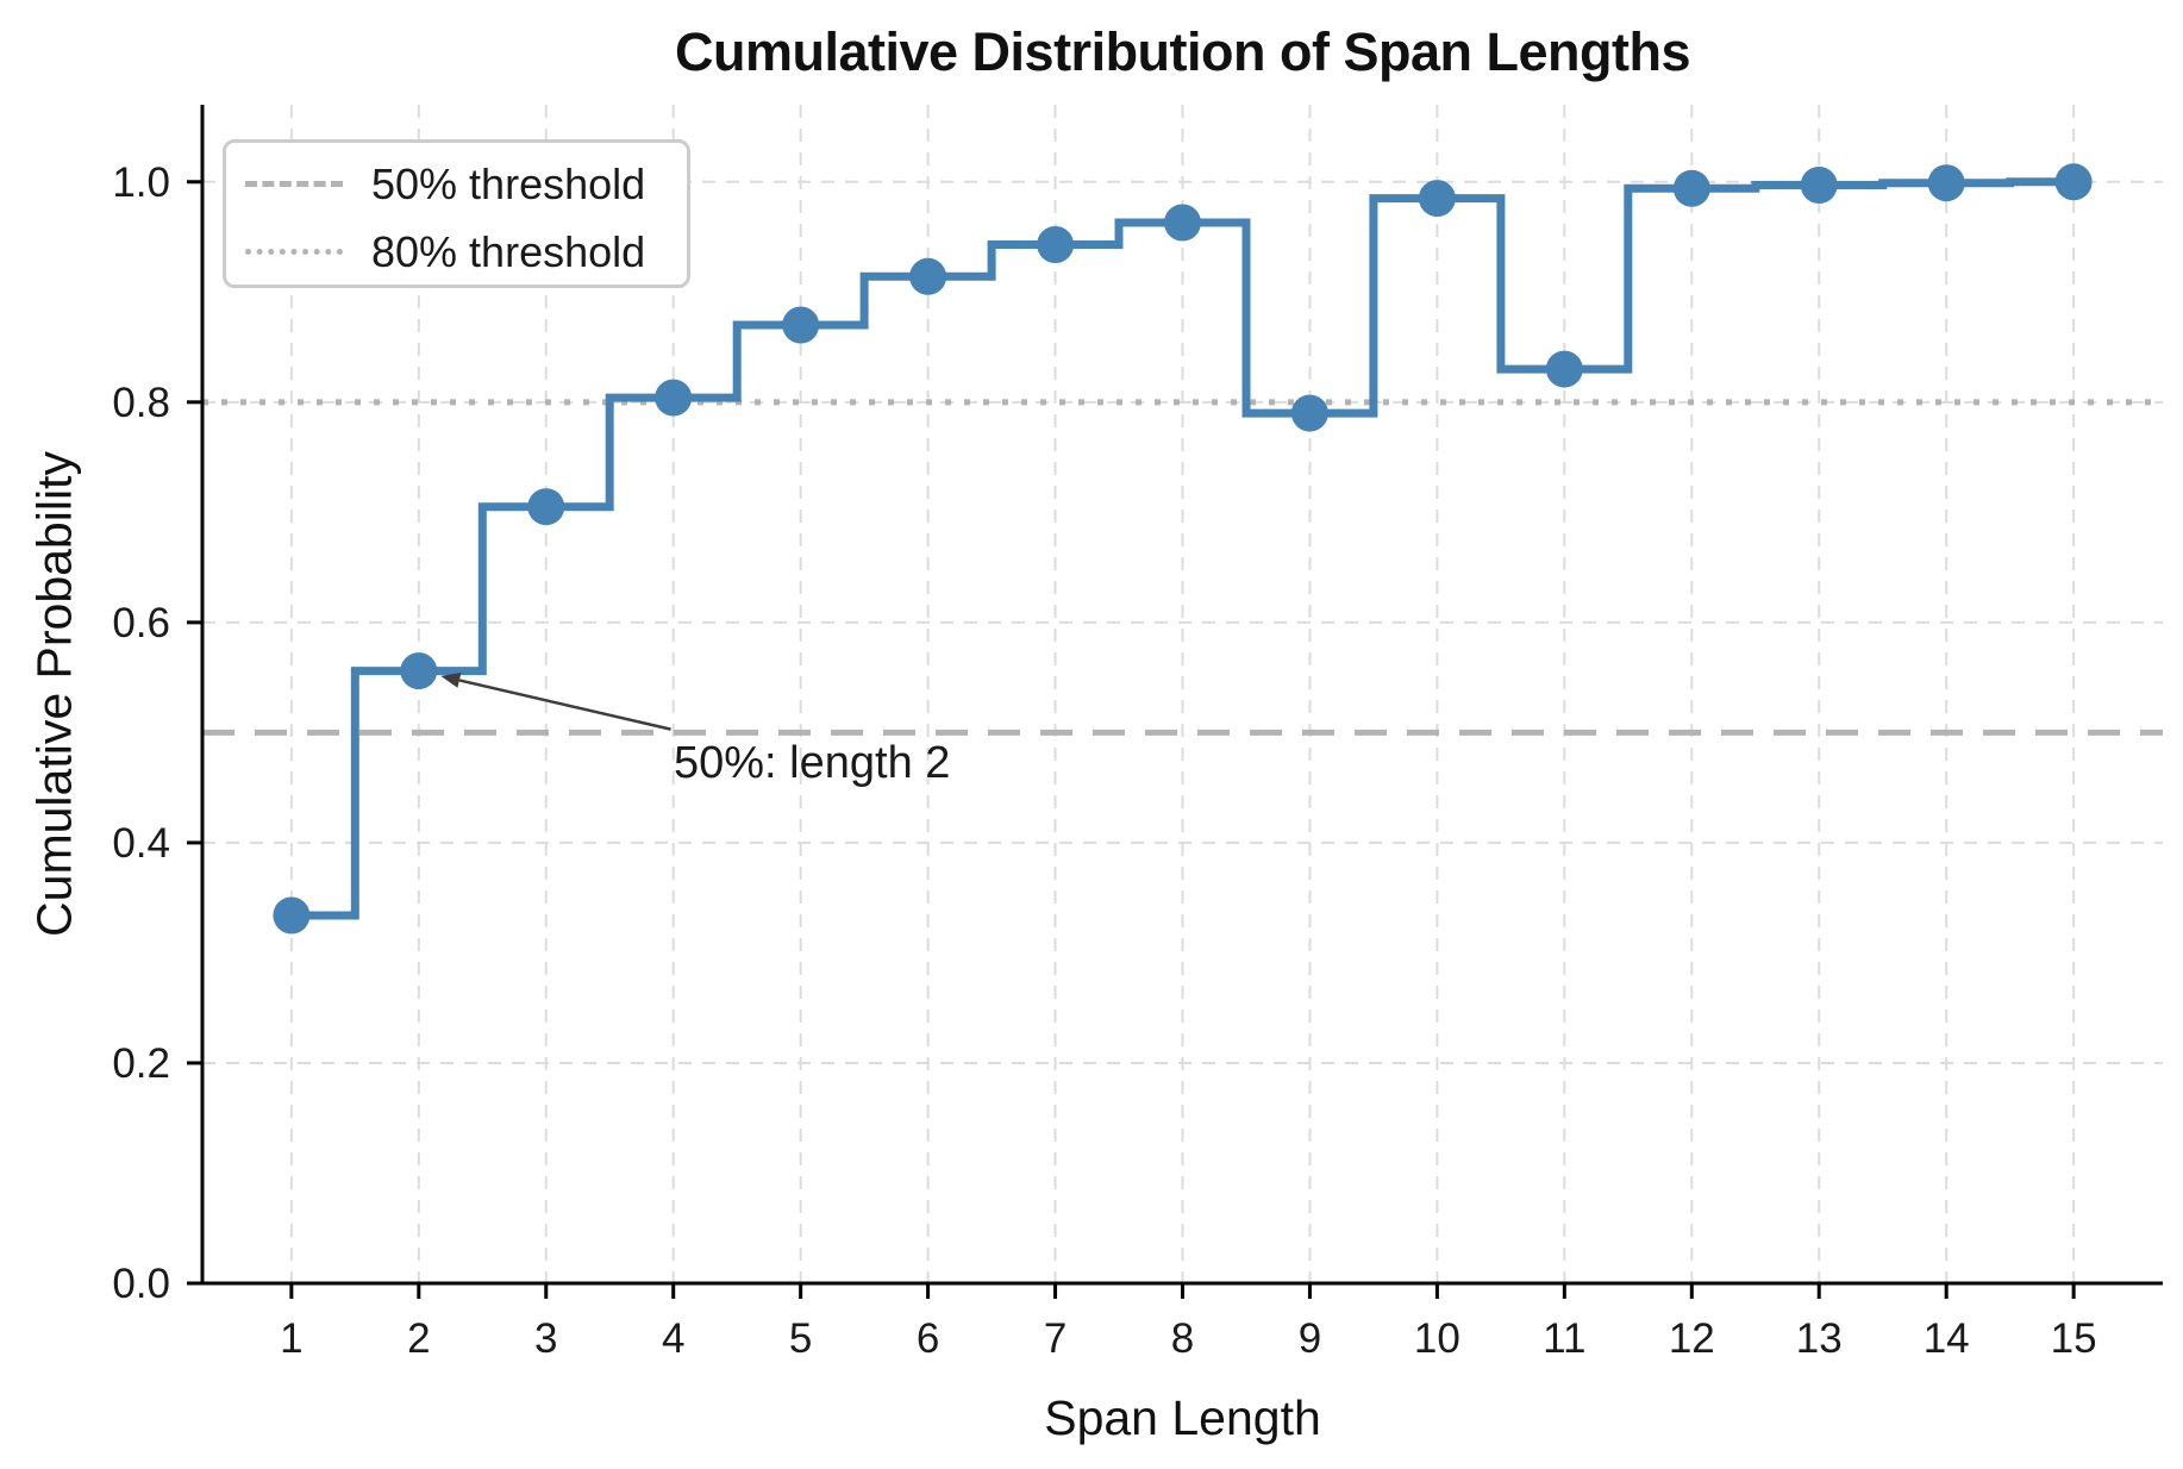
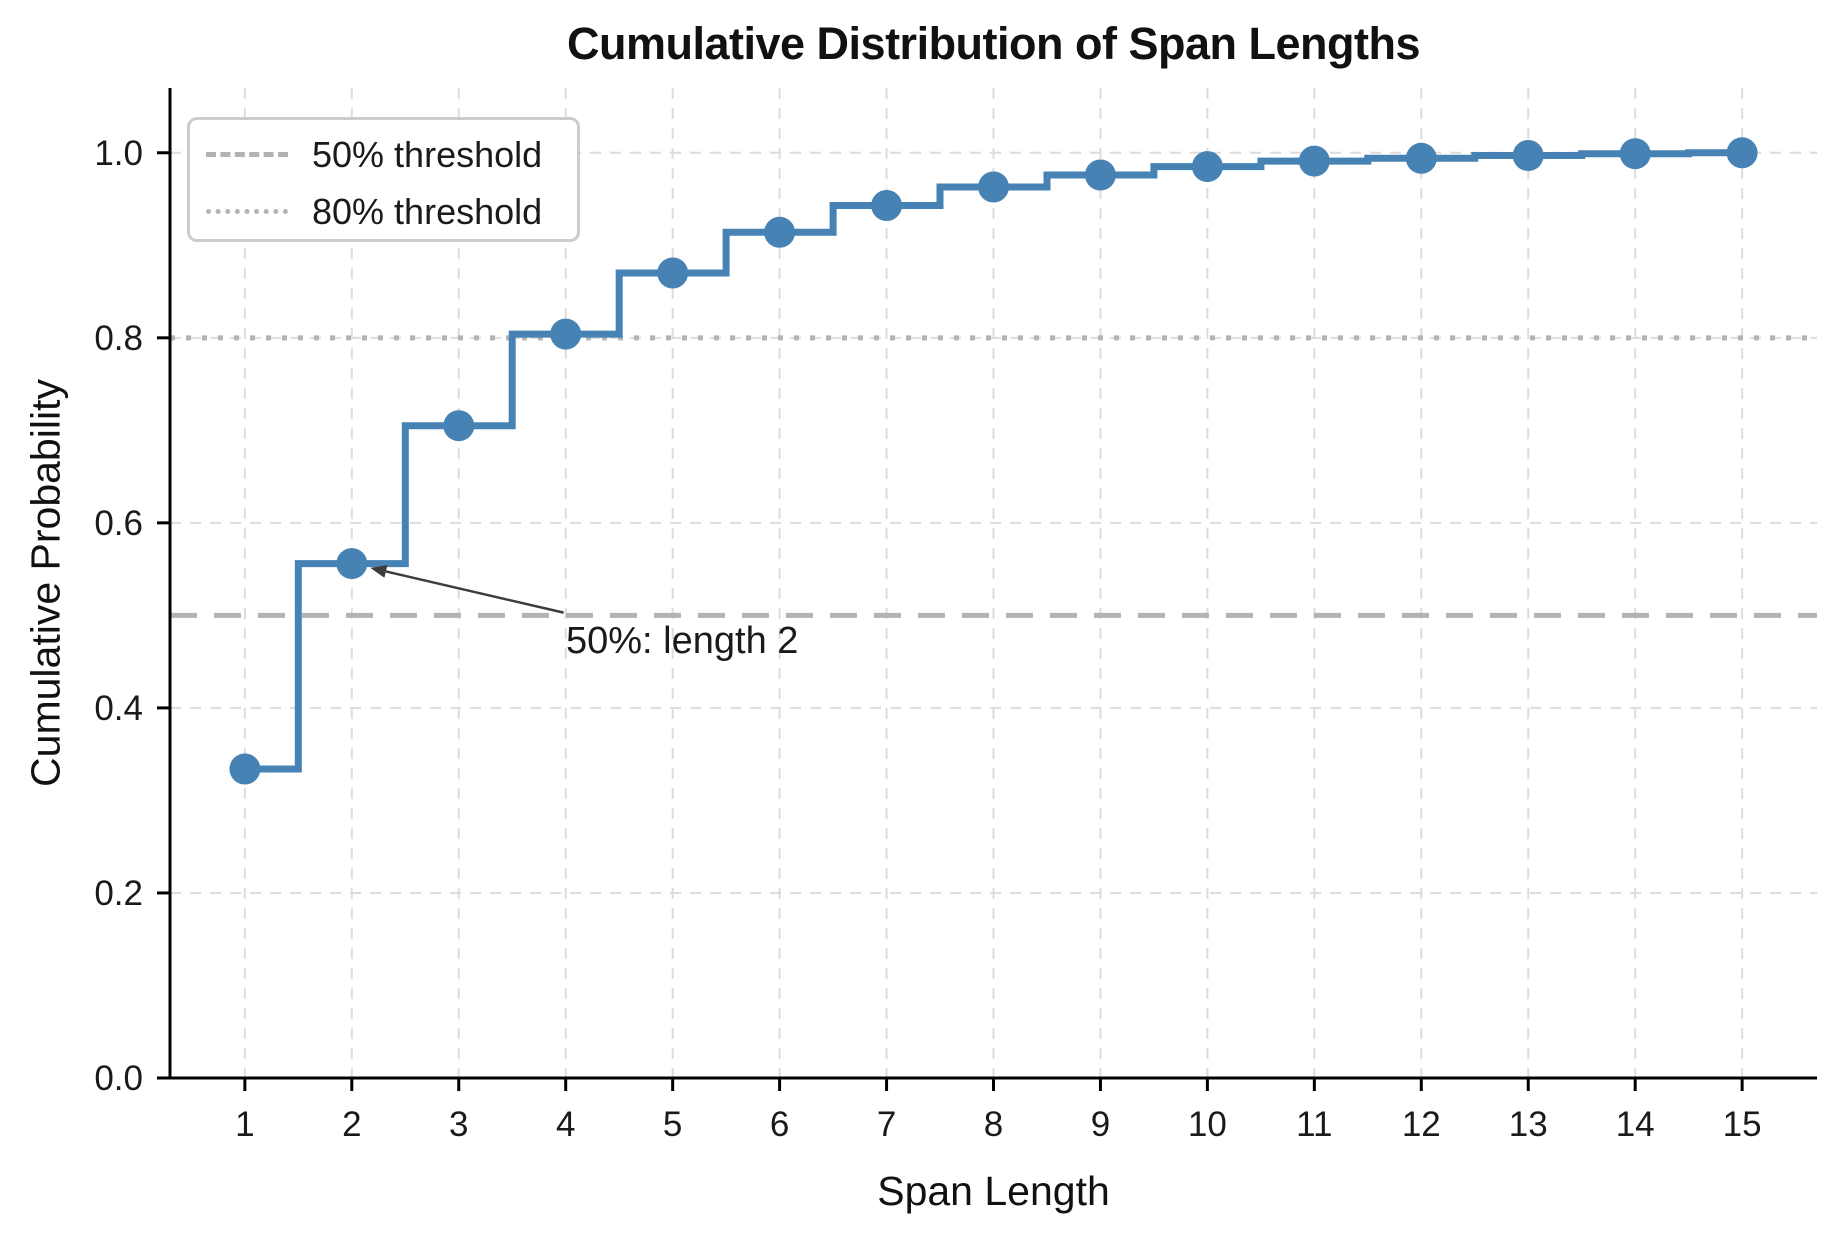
9: 0.79 -> 0.98
11: 0.83 -> 0.99
